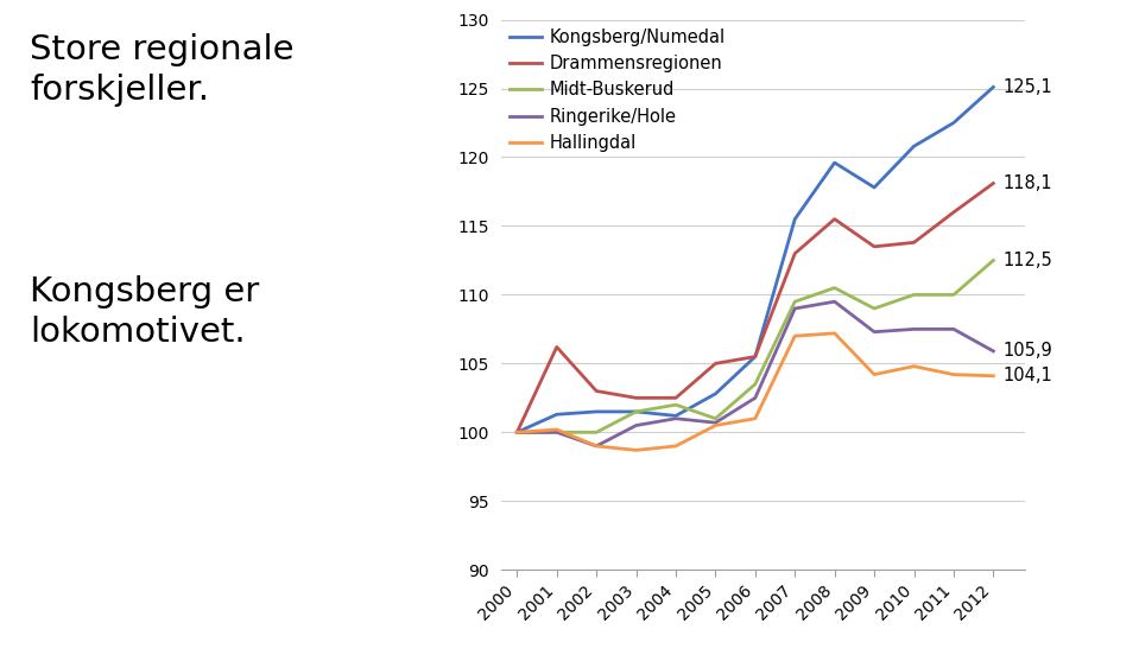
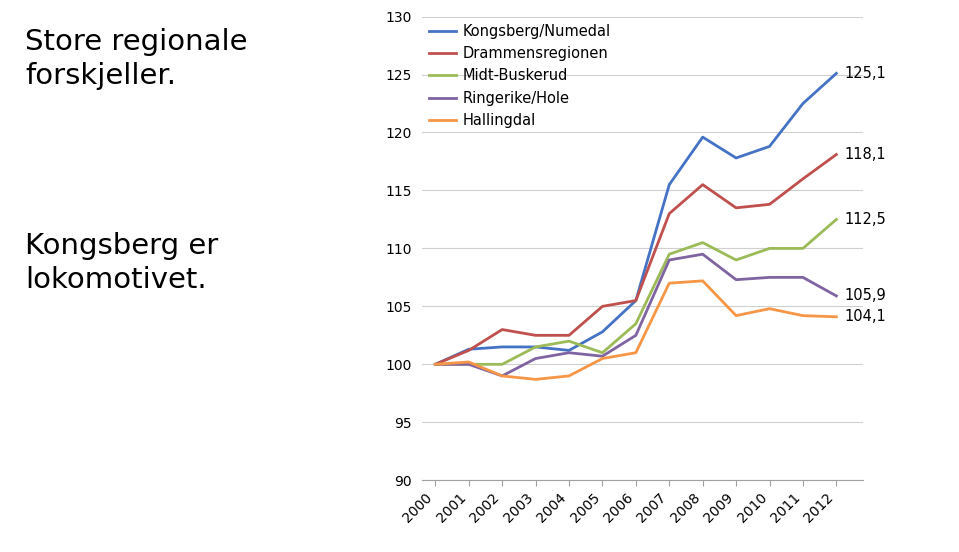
Drammensregionen/2001: 106.2 -> 101.2
Kongsberg/Numedal/2010: 120.8 -> 118.8
